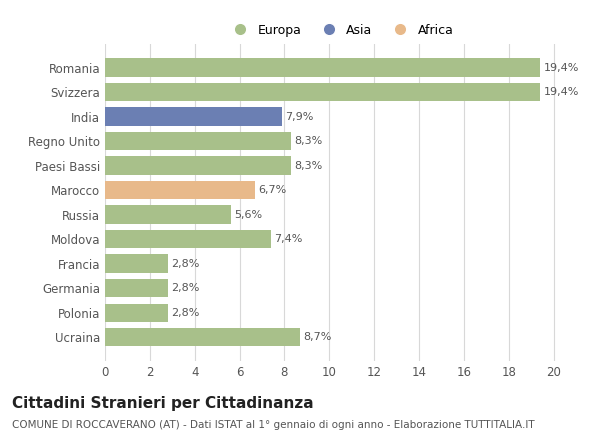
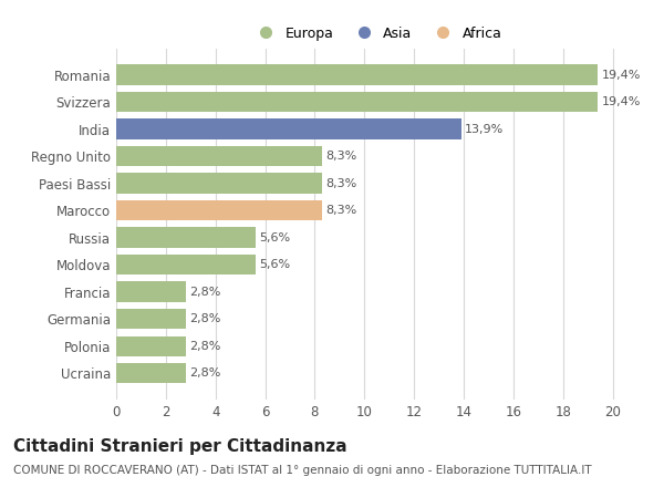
India: 7,9% -> 13,9%
Marocco: 6,7% -> 8,3%
Moldova: 7,4% -> 5,6%
Ucraina: 8,7% -> 2,8%
